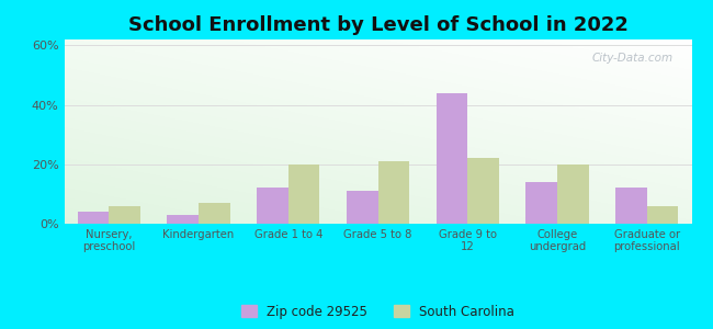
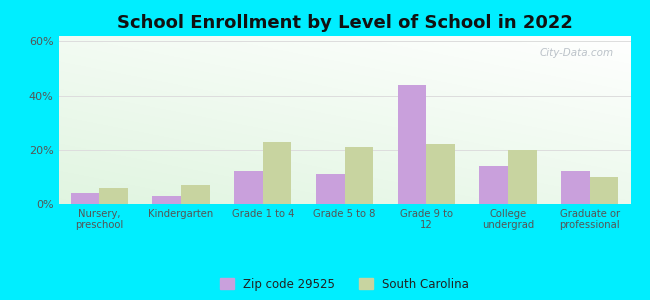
South Carolina/Grade 1 to 4: 20% -> 23%
South Carolina/Graduate or professional: 6% -> 10%
